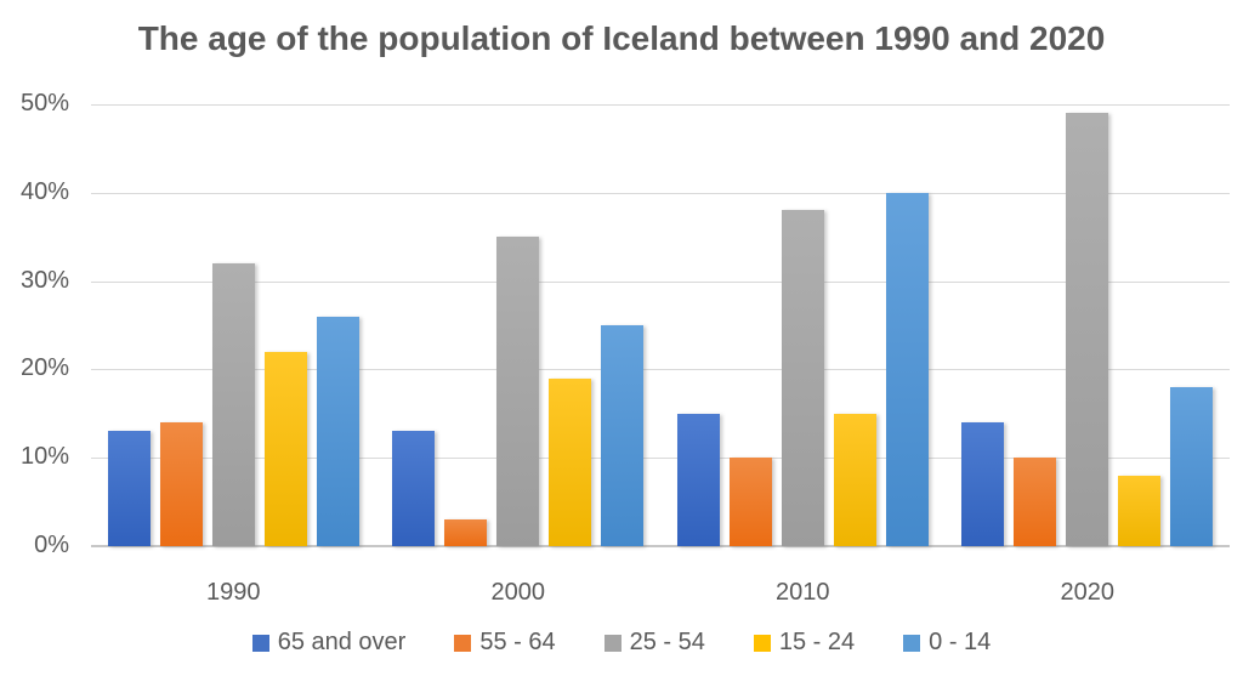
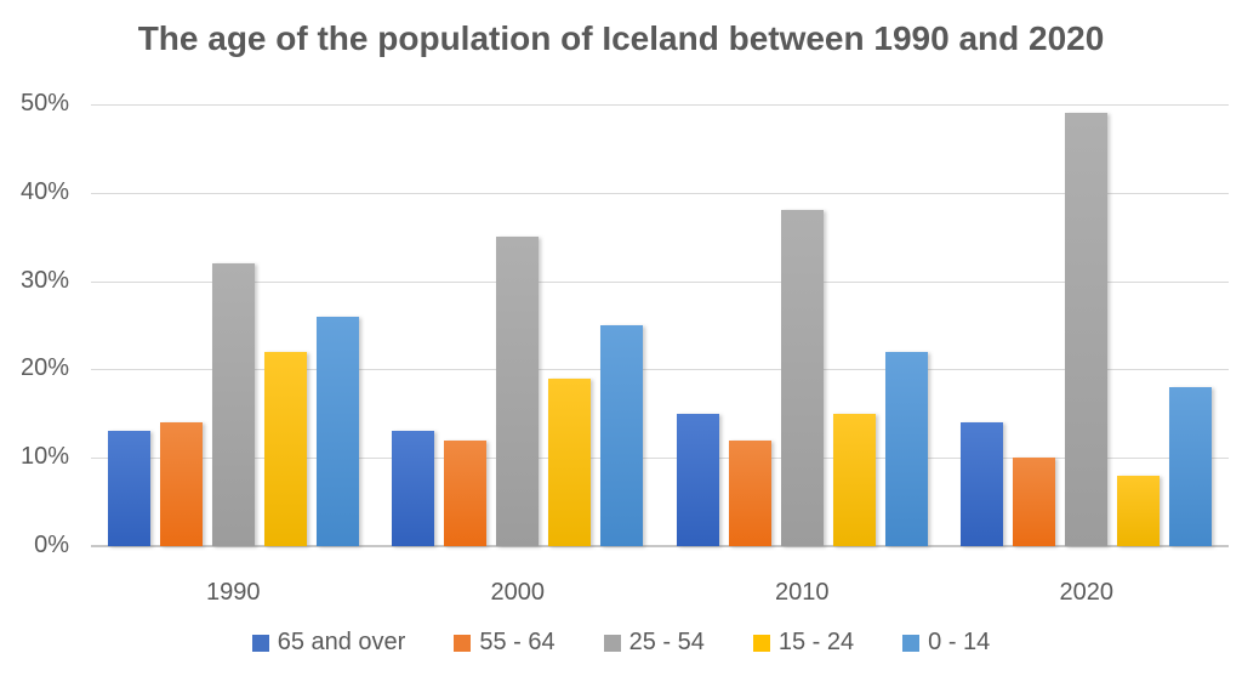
55 - 64/2000: 3% -> 12%
55 - 64/2010: 10% -> 12%
0 - 14/2010: 40% -> 22%
